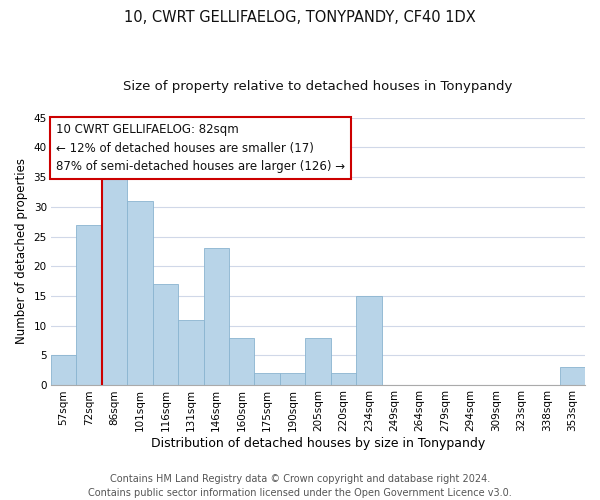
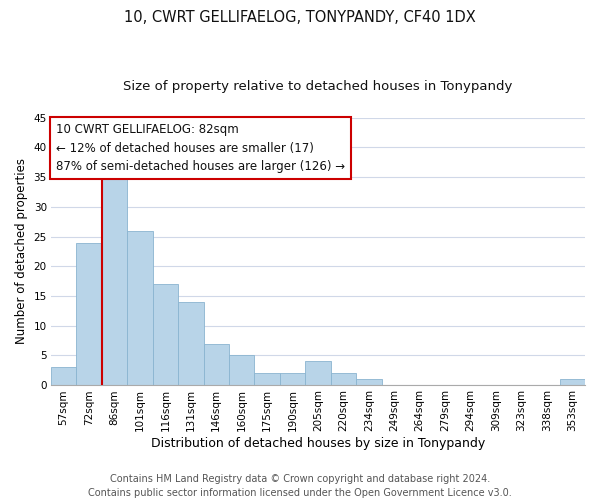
57sqm: 5 -> 3
72sqm: 27 -> 24
101sqm: 31 -> 26
131sqm: 11 -> 14
146sqm: 23 -> 7
160sqm: 8 -> 5
205sqm: 8 -> 4
234sqm: 15 -> 1
353sqm: 3 -> 1
